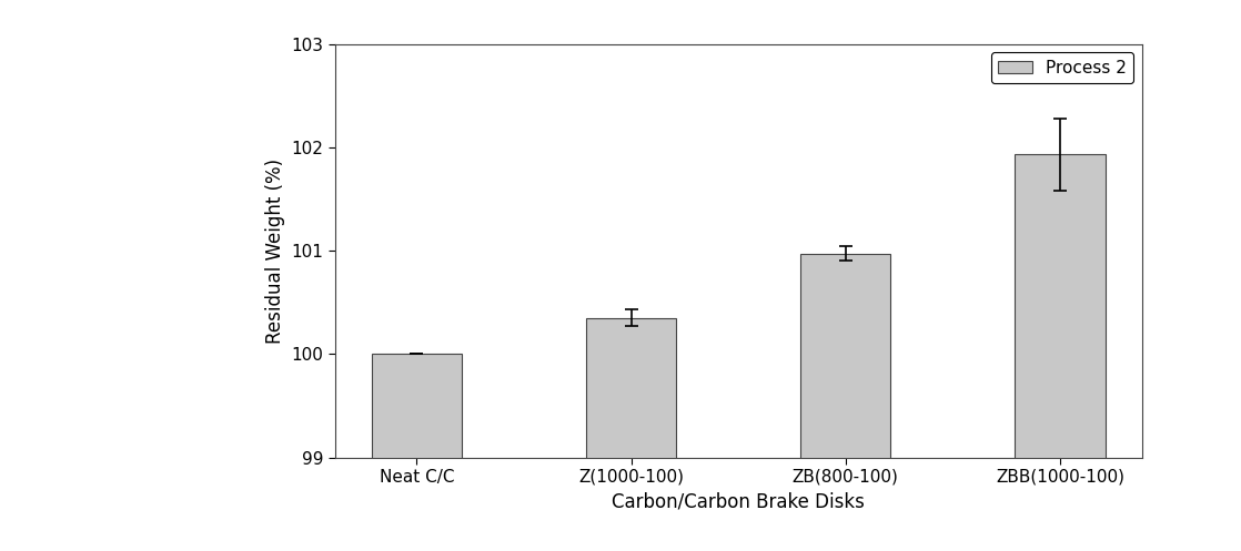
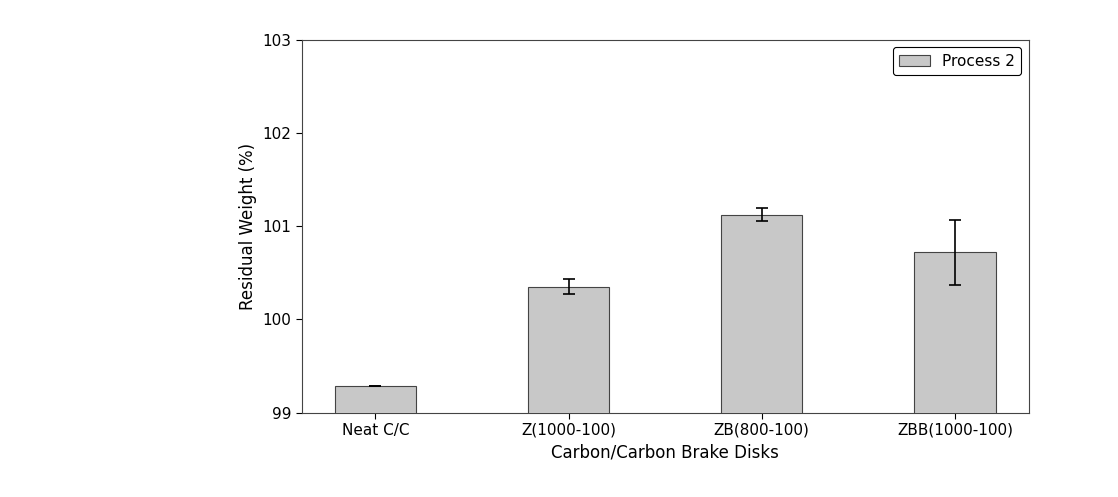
Neat C/C: 100.00 -> 99.28
ZB(800-100): 100.97 -> 101.12
ZBB(1000-100): 101.93 -> 100.72
